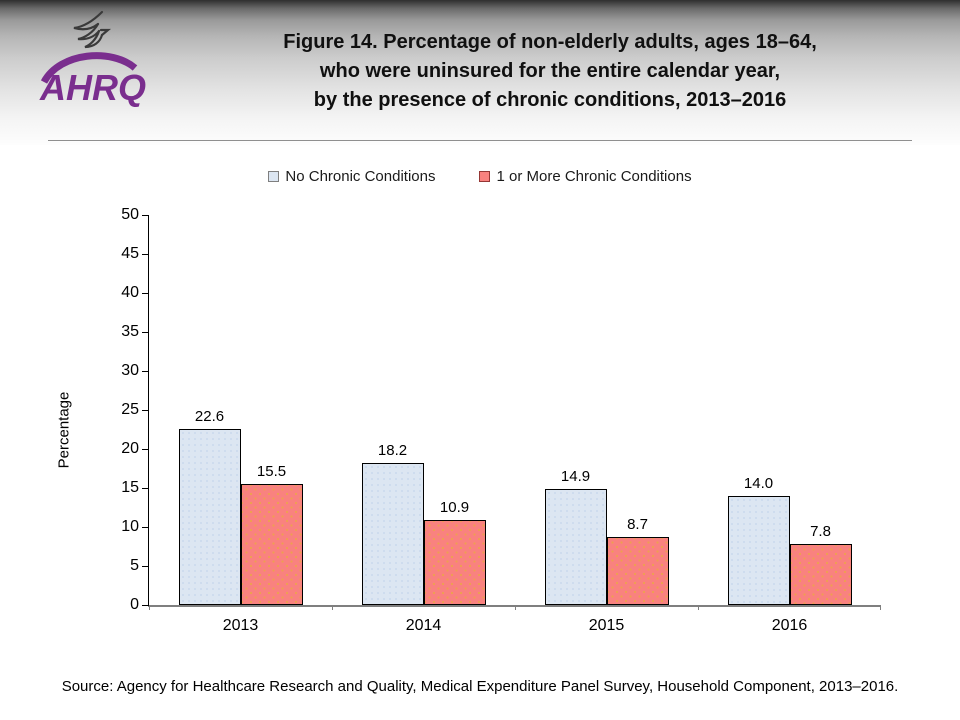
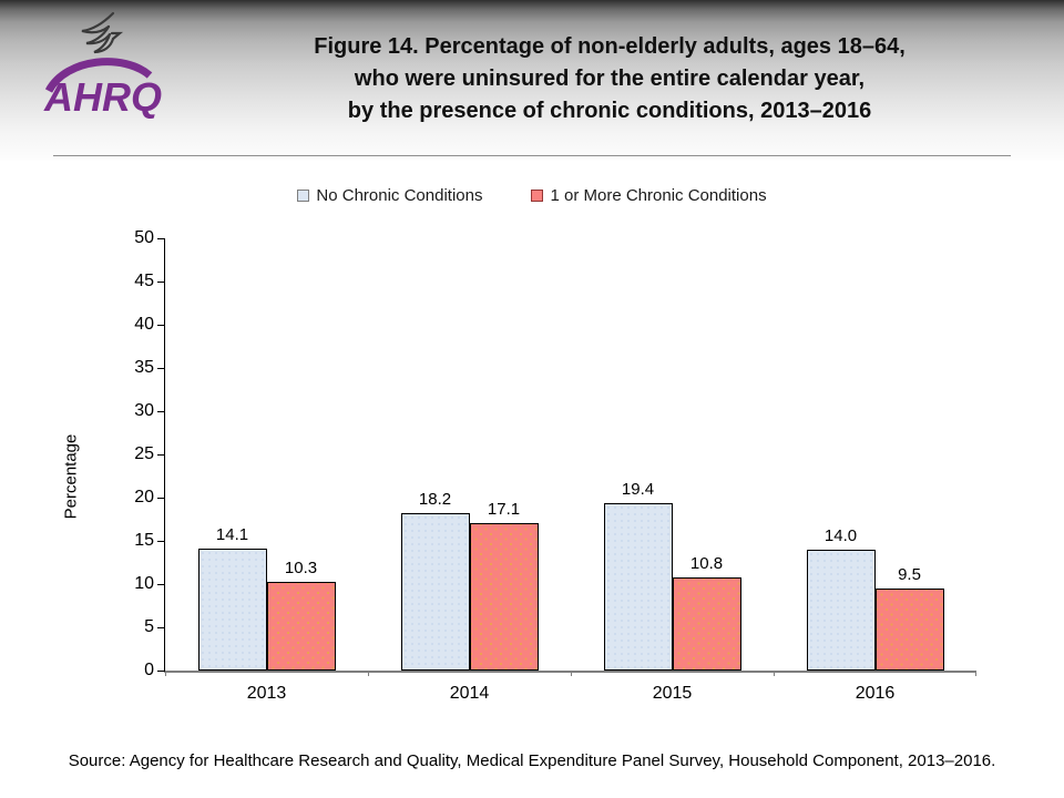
No Chronic Conditions/2013: 22.6 -> 14.1
1 or More Chronic Conditions/2013: 15.5 -> 10.3
1 or More Chronic Conditions/2014: 10.9 -> 17.1
No Chronic Conditions/2015: 14.9 -> 19.4
1 or More Chronic Conditions/2015: 8.7 -> 10.8
1 or More Chronic Conditions/2016: 7.8 -> 9.5
